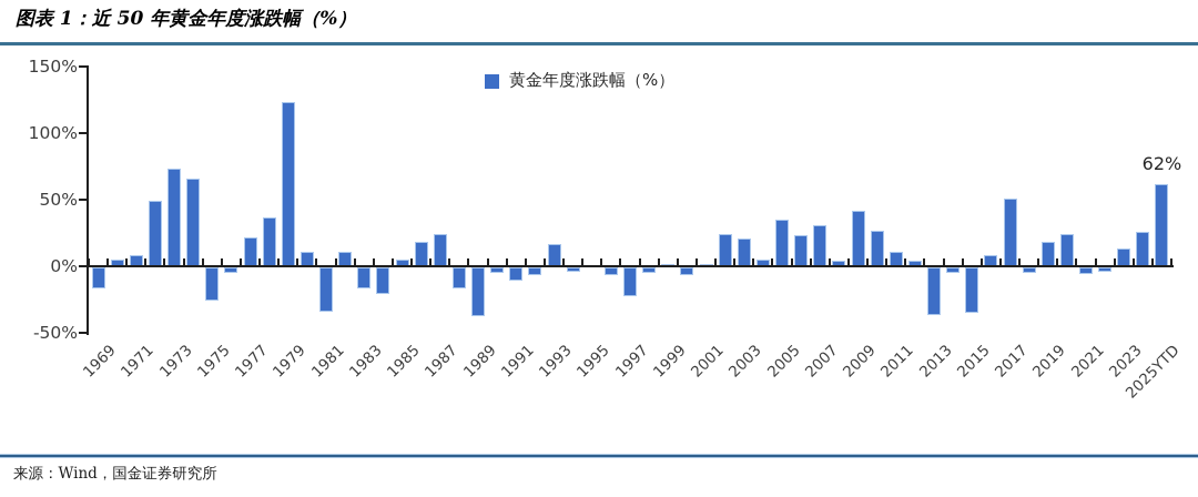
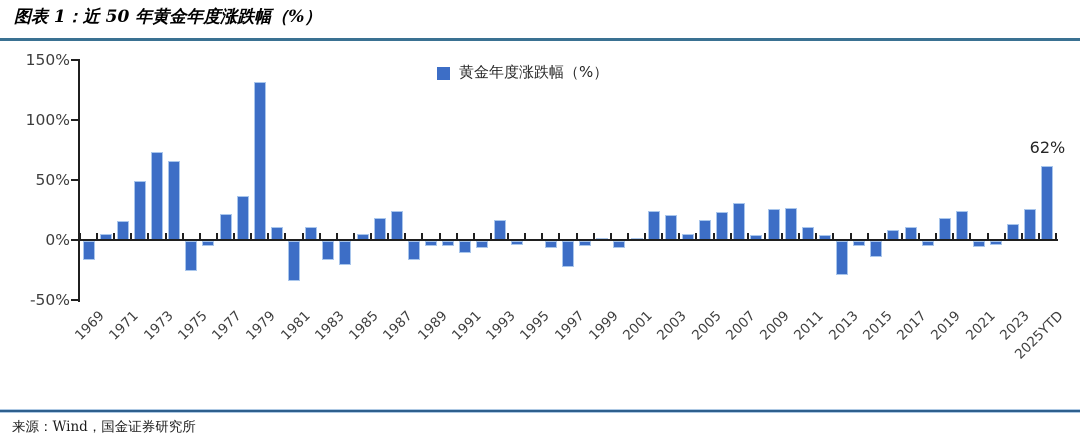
1971: 8% -> 16%
1979: 123% -> 132%
1989: -37% -> -4%
2005: 35% -> 17%
2009: 42% -> 26%
2013: -36% -> -28%
2015: -34% -> -13%
2017: 51% -> 11%
